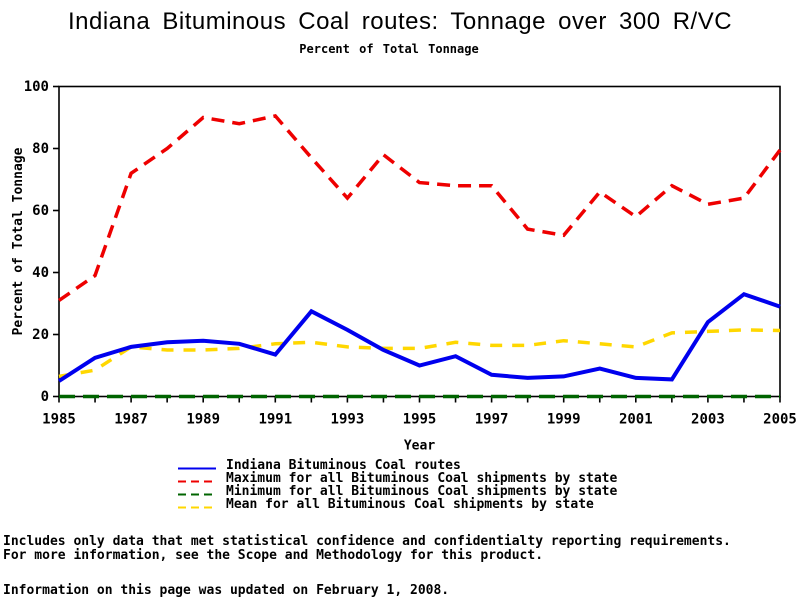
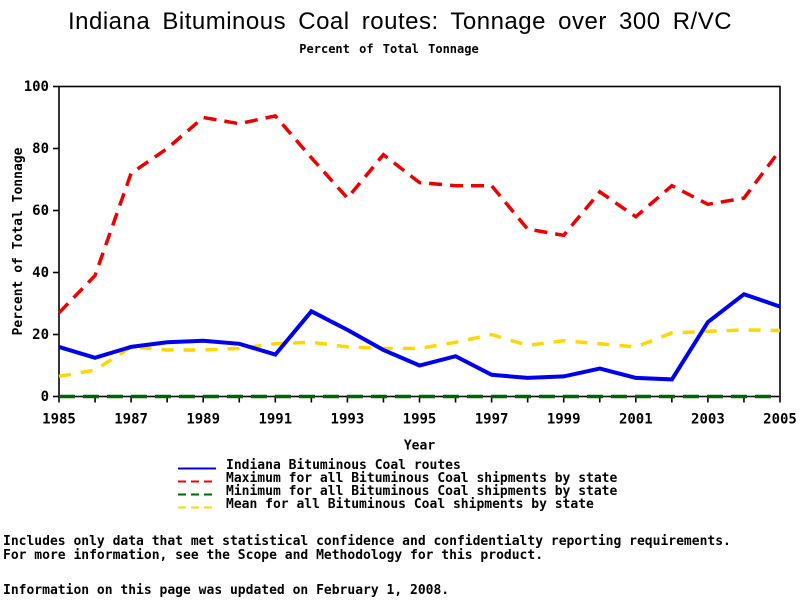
Indiana Bituminous Coal routes/1985: 5 -> 16
Maximum for all Bituminous Coal shipments by state/1985: 31 -> 27
Mean for all Bituminous Coal shipments by state/1997: 16 -> 20
